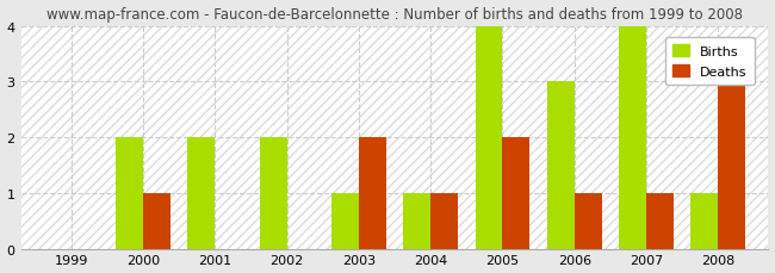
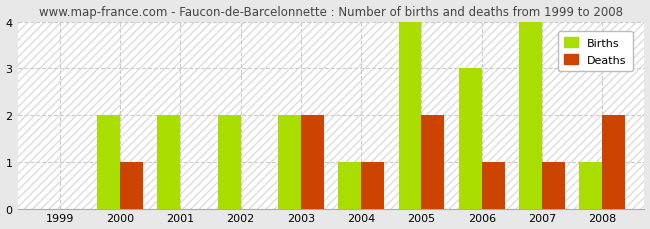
Births/2003: 1 -> 2
Deaths/2008: 3 -> 2
